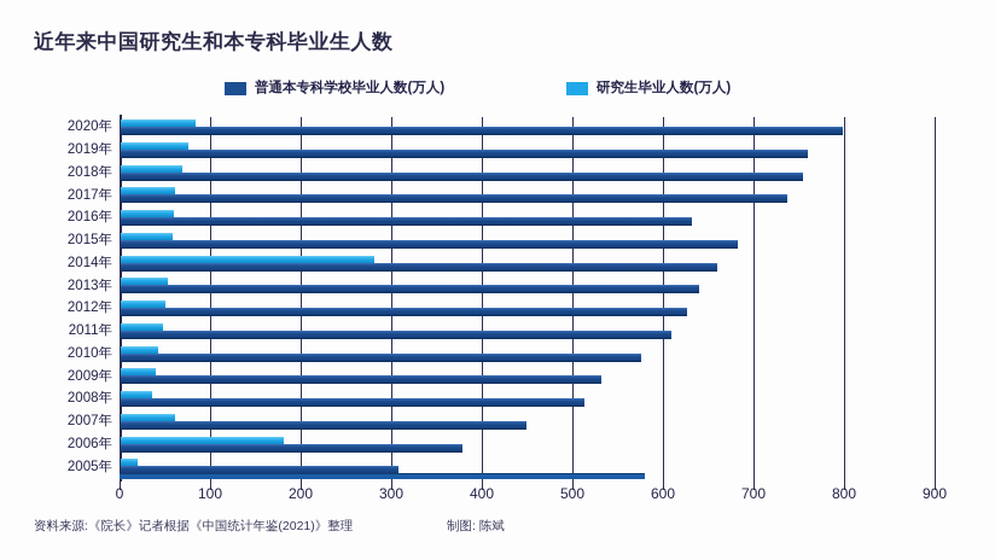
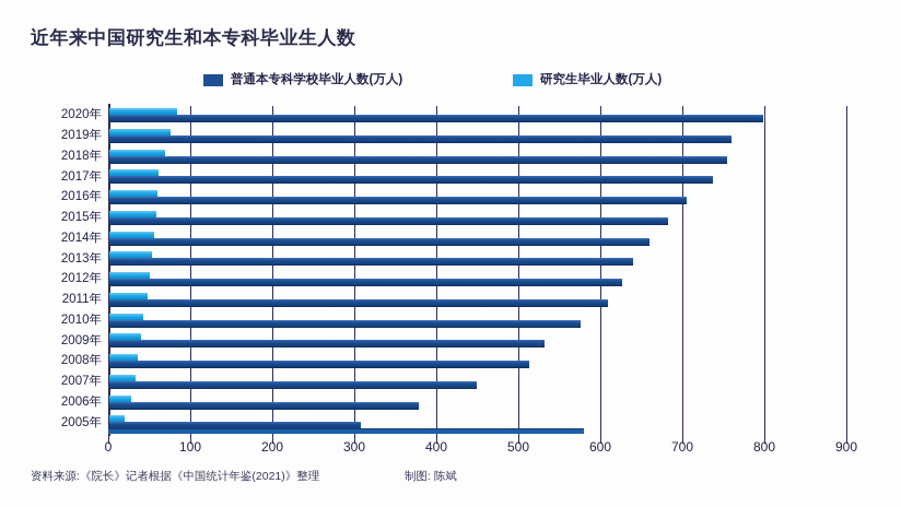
普通本专科学校毕业人数(万人)/2016年: 630 -> 700
研究生毕业人数(万人)/2014年: 280 -> 50
研究生毕业人数(万人)/2007年: 60 -> 30
研究生毕业人数(万人)/2006年: 180 -> 30
